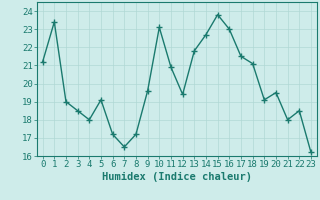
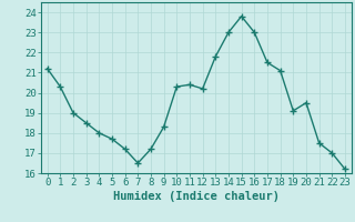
1: 23.4 -> 20.3
5: 19.1 -> 17.7
9: 19.6 -> 18.3
10: 23.1 -> 20.3
11: 20.9 -> 20.4
12: 19.4 -> 20.2
14: 22.7 -> 23.0
21: 18.0 -> 17.5
22: 18.5 -> 17.0
